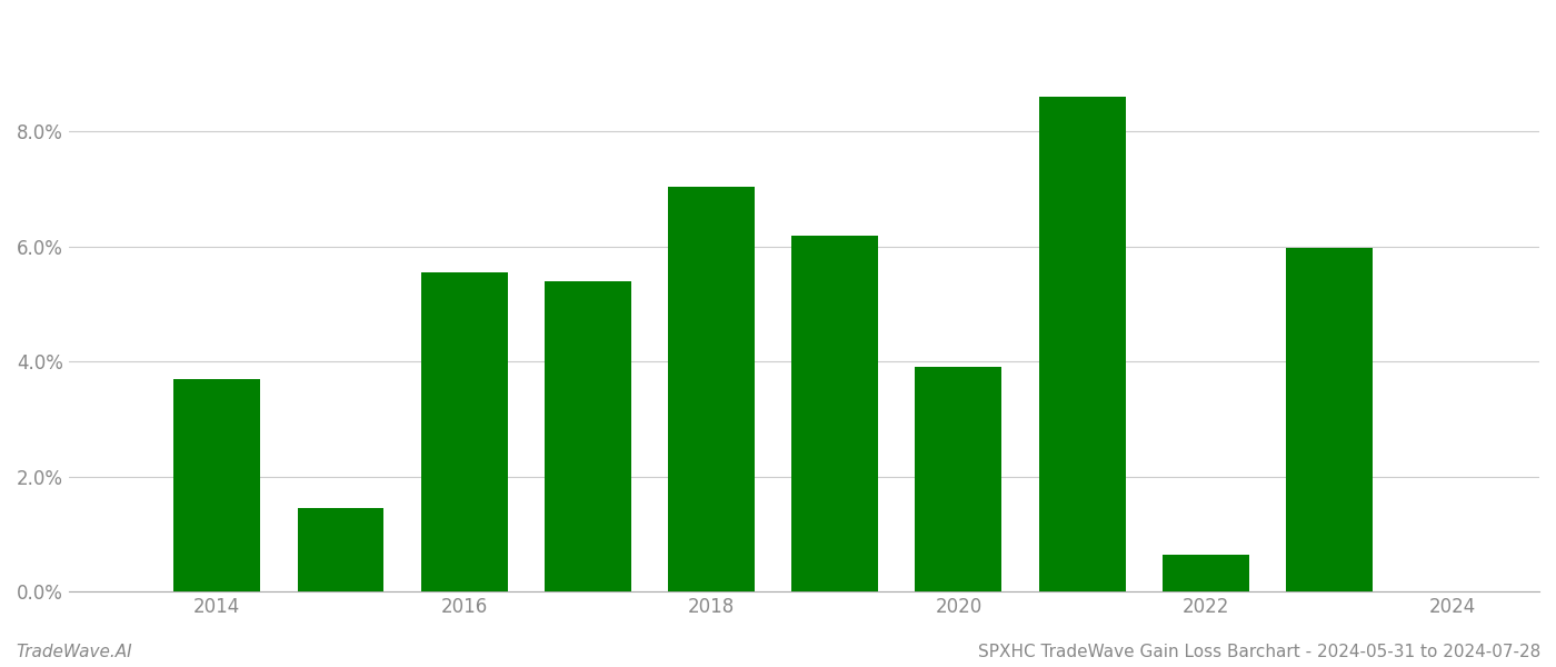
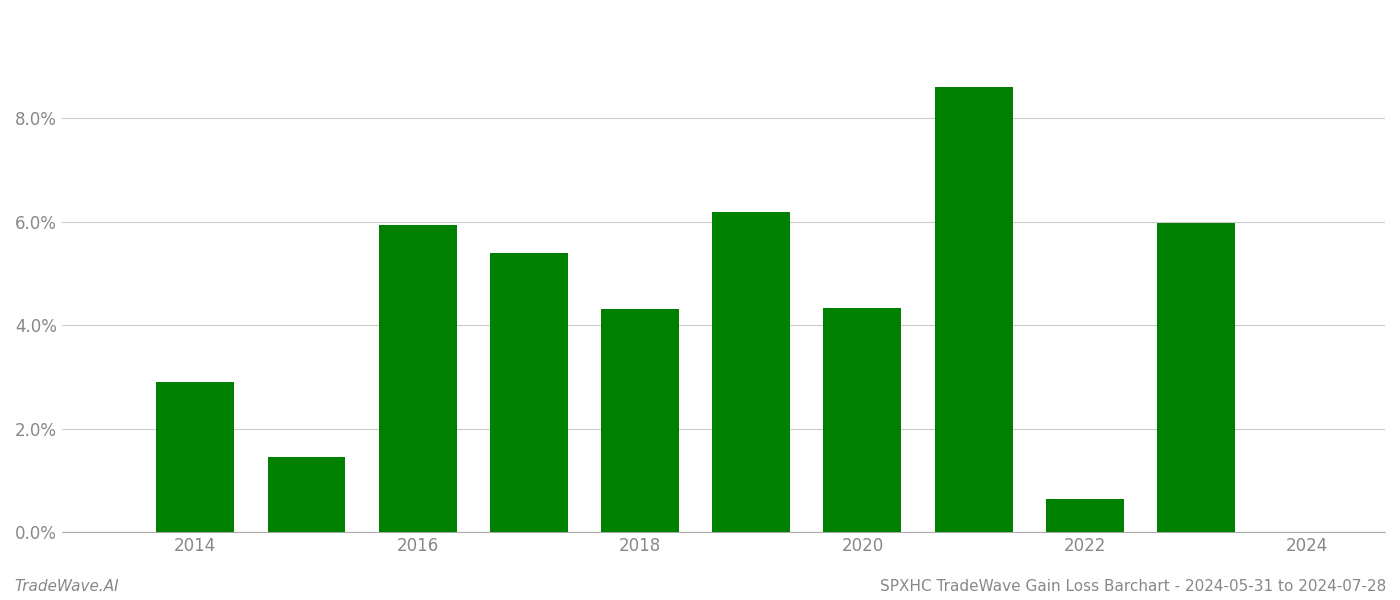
2014: 3.70% -> 2.90%
2016: 5.55% -> 5.94%
2018: 7.05% -> 4.32%
2020: 3.90% -> 4.34%
